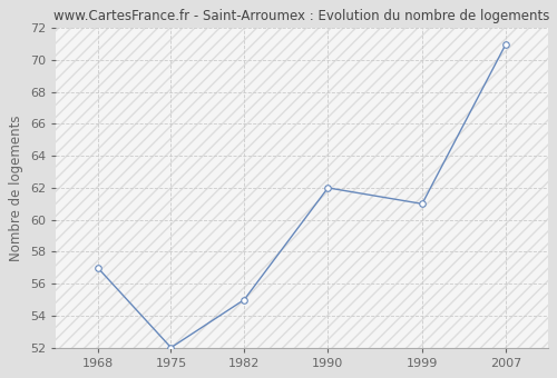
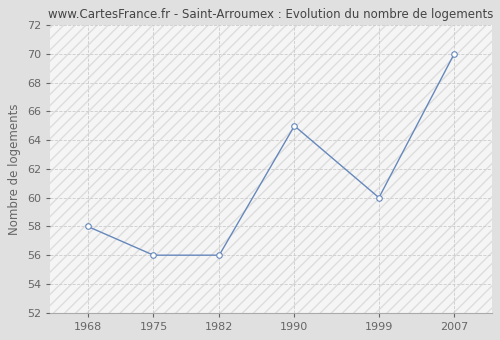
1968: 57 -> 58
1975: 52 -> 56
1982: 55 -> 56
1990: 62 -> 65
1999: 61 -> 60
2007: 71 -> 70
